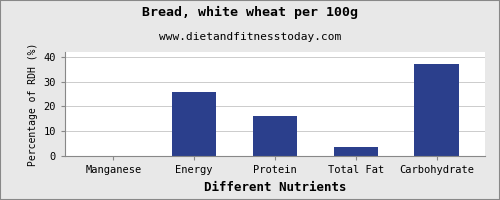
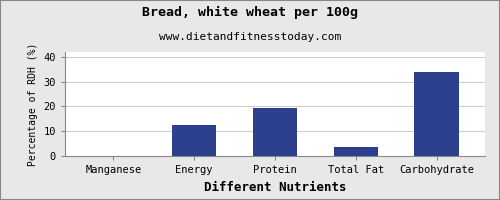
Energy: 26.0 -> 12.5
Protein: 16.0 -> 19.5
Carbohydrate: 37.0 -> 34.0
